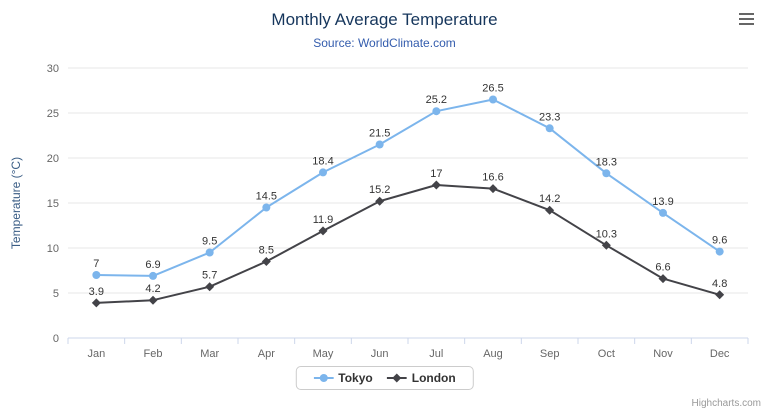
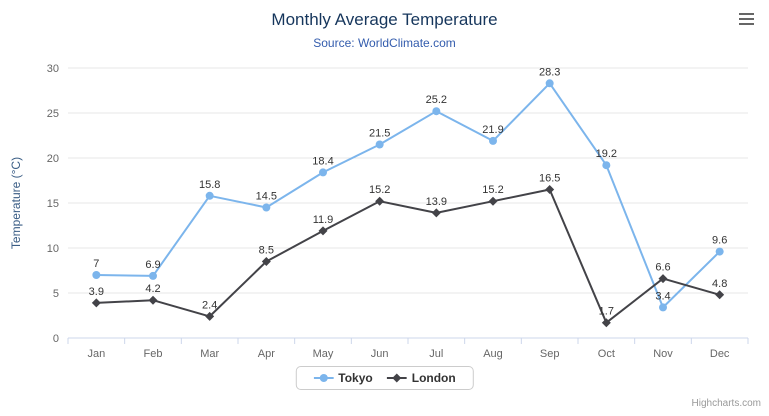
Tokyo/Mar: 9.5 -> 15.8
London/Mar: 5.7 -> 2.4
London/Jul: 17 -> 13.9
Tokyo/Aug: 26.5 -> 21.9
London/Aug: 16.6 -> 15.2
Tokyo/Sep: 23.3 -> 28.3
London/Sep: 14.2 -> 16.5
Tokyo/Oct: 18.3 -> 19.2
London/Oct: 10.3 -> 1.7
Tokyo/Nov: 13.9 -> 3.4
